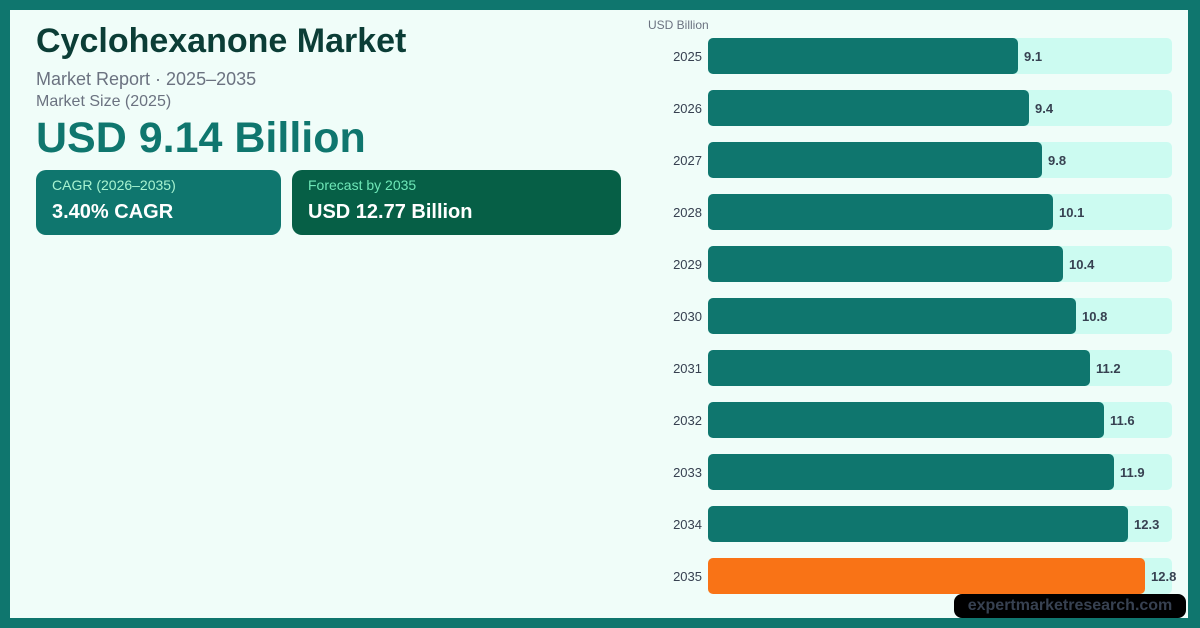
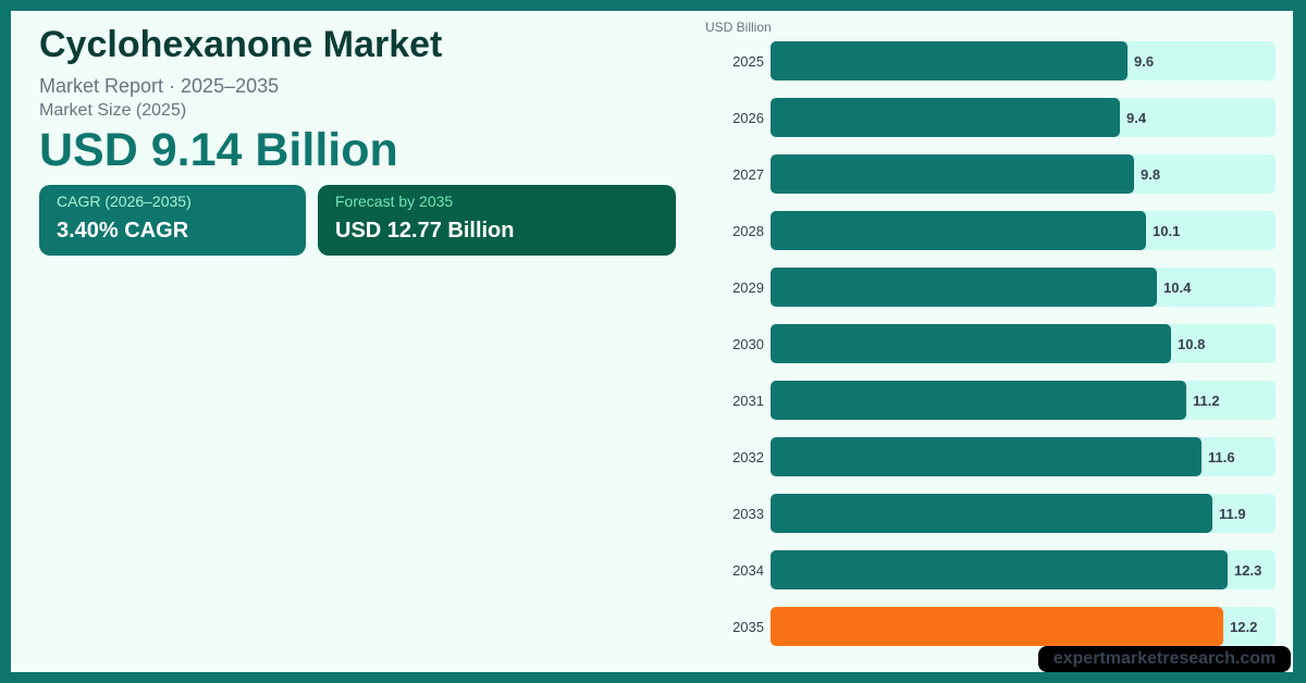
2025: 9.1 -> 9.6
2035: 12.8 -> 12.2
